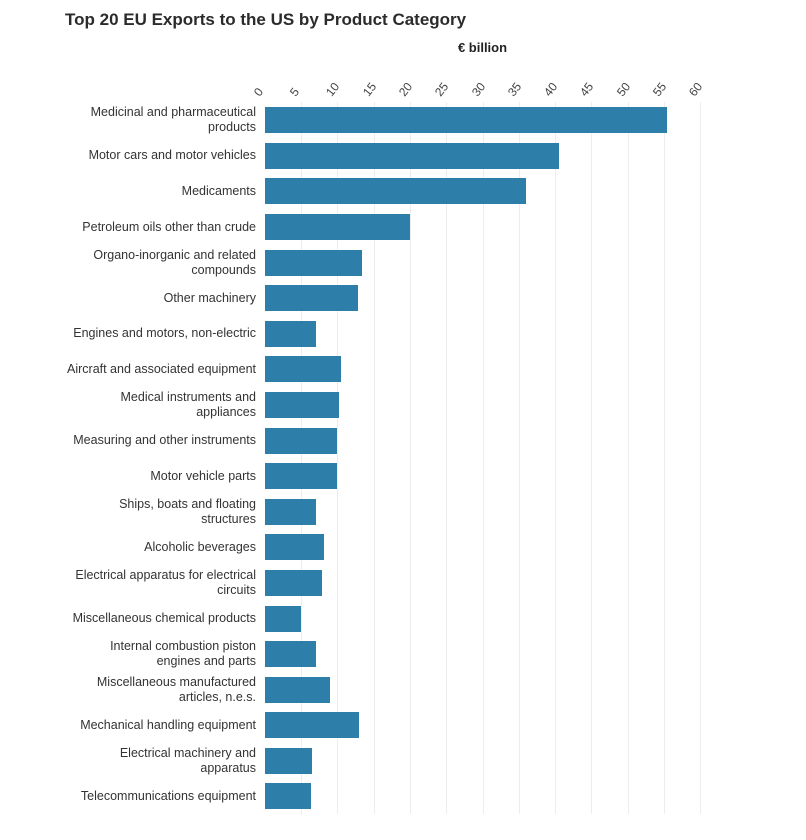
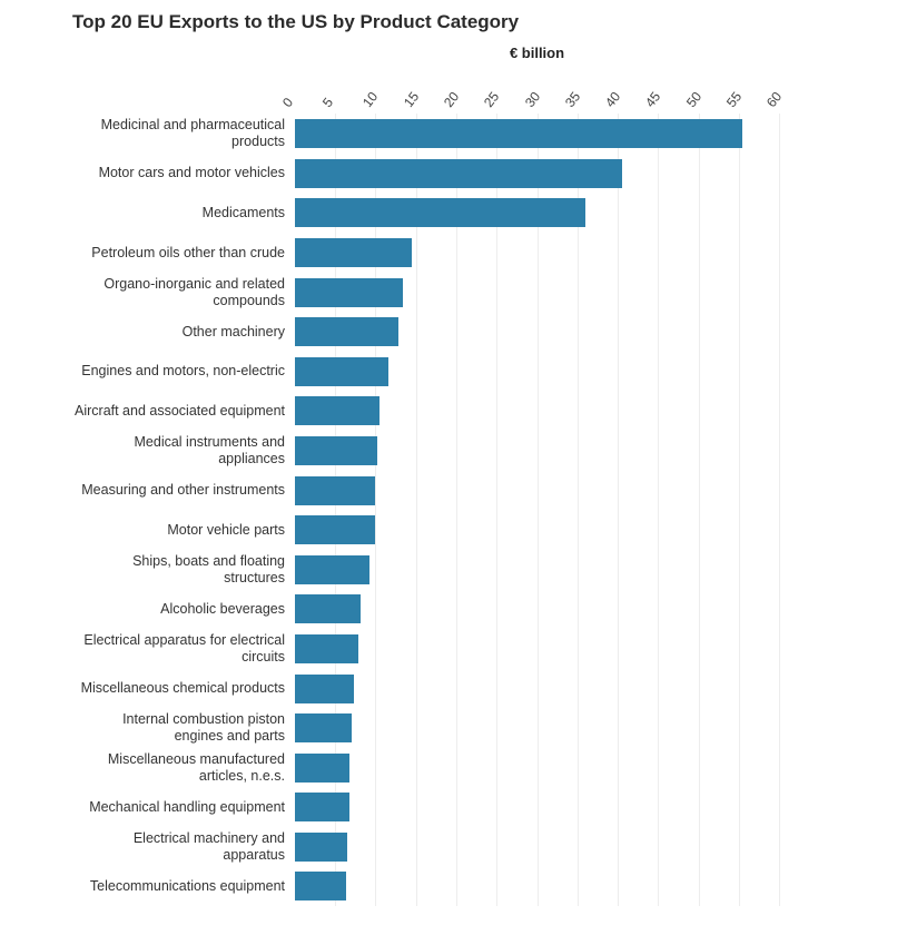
Petroleum oils other than crude: 20 -> 14
Engines and motors, non-electric: 7 -> 12
Ships, boats and floating structures: 7 -> 9
Miscellaneous chemical products: 5 -> 7
Miscellaneous manufactured articles, n.e.s.: 9 -> 7
Mechanical handling equipment: 13 -> 7
